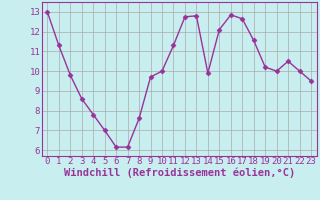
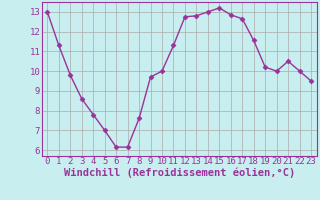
14: 9.9 -> 13.0
15: 12.1 -> 13.2
